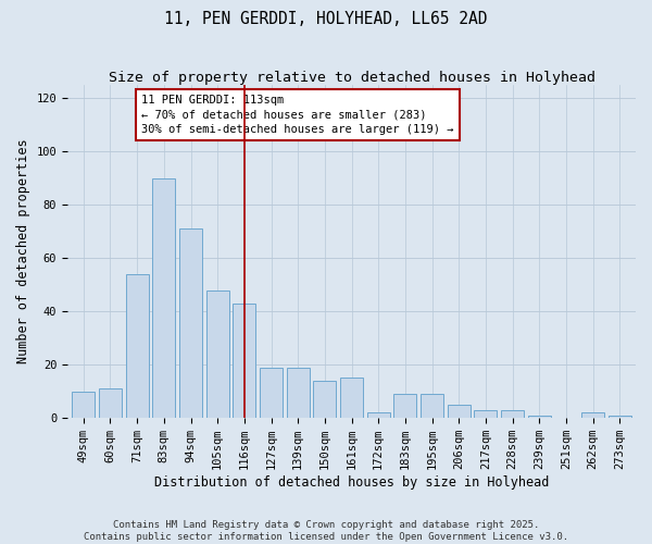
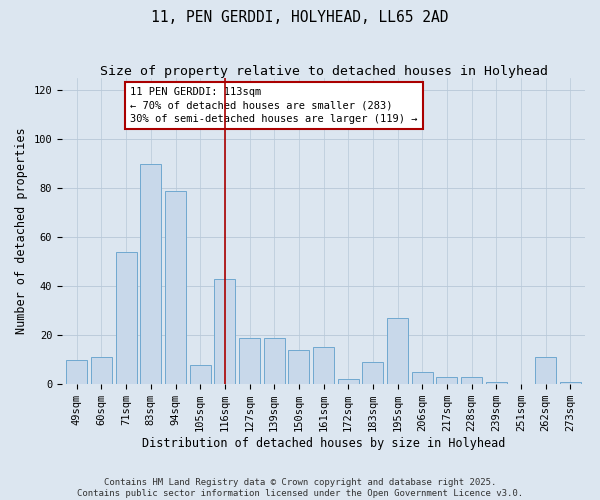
94sqm: 71 -> 79
105sqm: 48 -> 8
195sqm: 9 -> 27
262sqm: 2 -> 11
